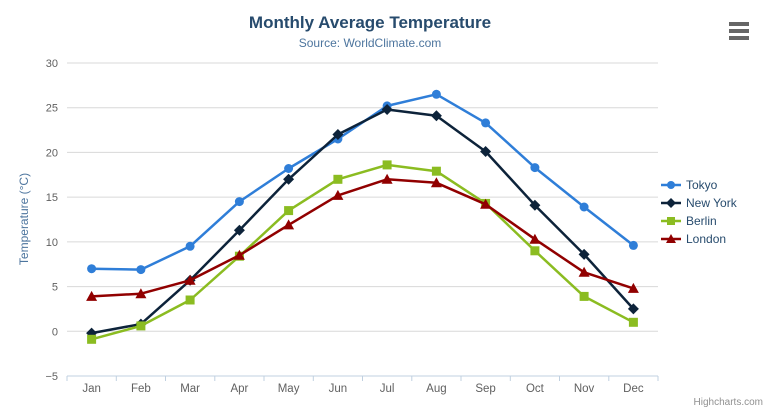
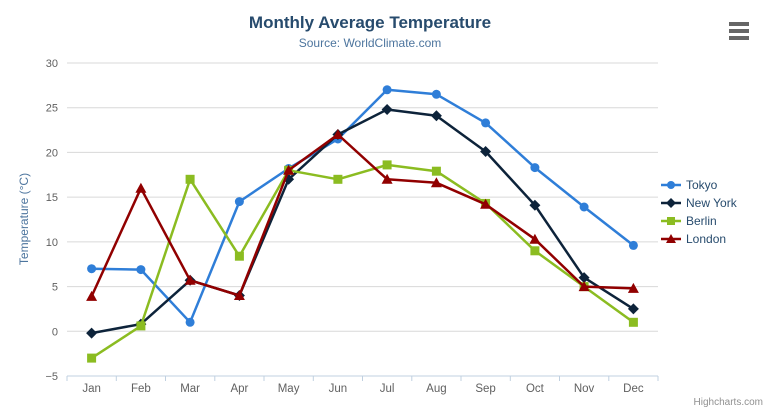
Berlin/Jan: -1 -> -3
London/Feb: 4 -> 16
Tokyo/Mar: 10 -> 1
Berlin/Mar: 4 -> 17
New York/Apr: 11 -> 4
London/Apr: 8 -> 4
Berlin/May: 14 -> 18
London/May: 12 -> 18
London/Jun: 15 -> 22
Tokyo/Jul: 25 -> 27
New York/Nov: 9 -> 6
Berlin/Nov: 4 -> 5
London/Nov: 7 -> 5
